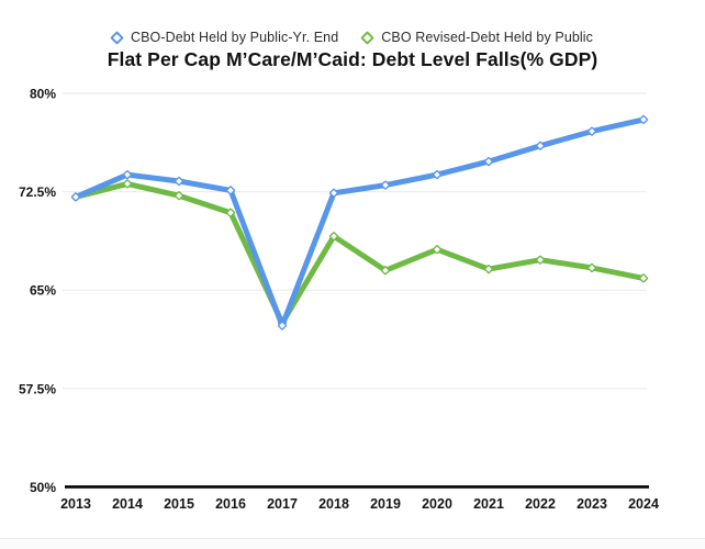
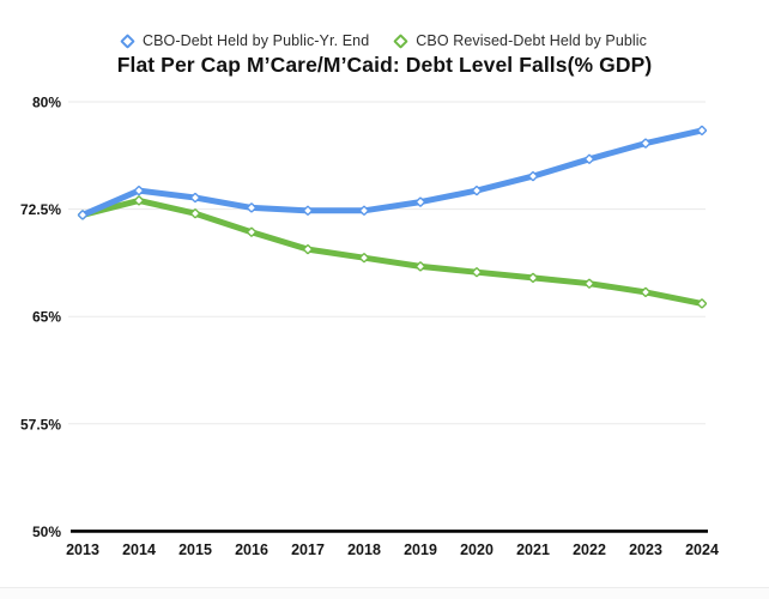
CBO-Debt Held by Public-Yr. End/2017: 62.3% -> 72.4%
CBO Revised-Debt Held by Public/2017: 62.5% -> 69.7%
CBO Revised-Debt Held by Public/2019: 66.5% -> 68.5%
CBO Revised-Debt Held by Public/2021: 66.6% -> 67.7%
